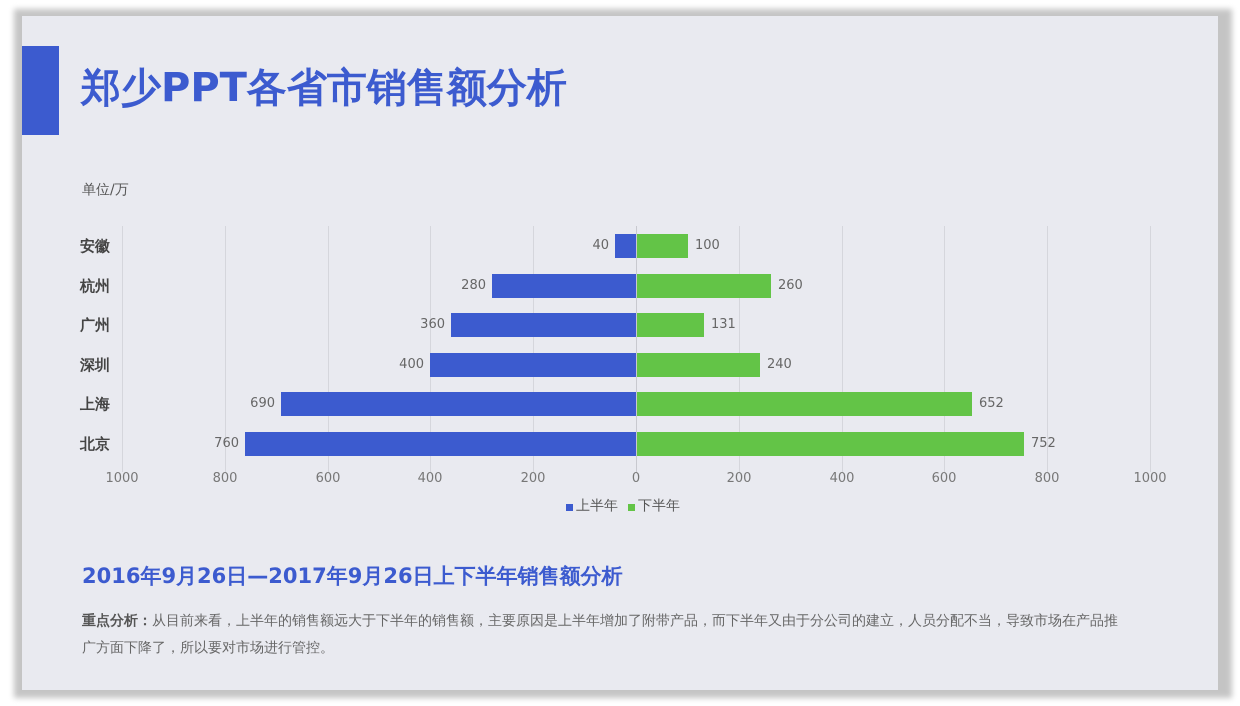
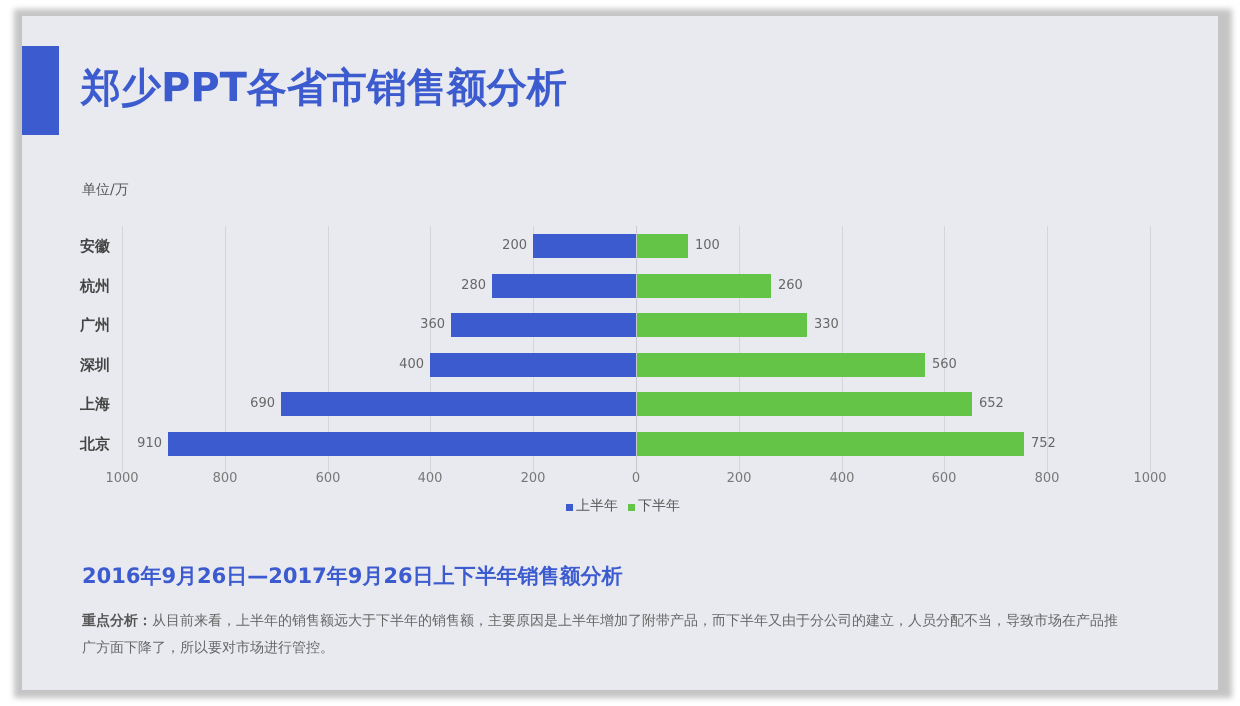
上半年/安徽: 40 -> 200
下半年/广州: 131 -> 330
下半年/深圳: 240 -> 560
上半年/北京: 760 -> 910
